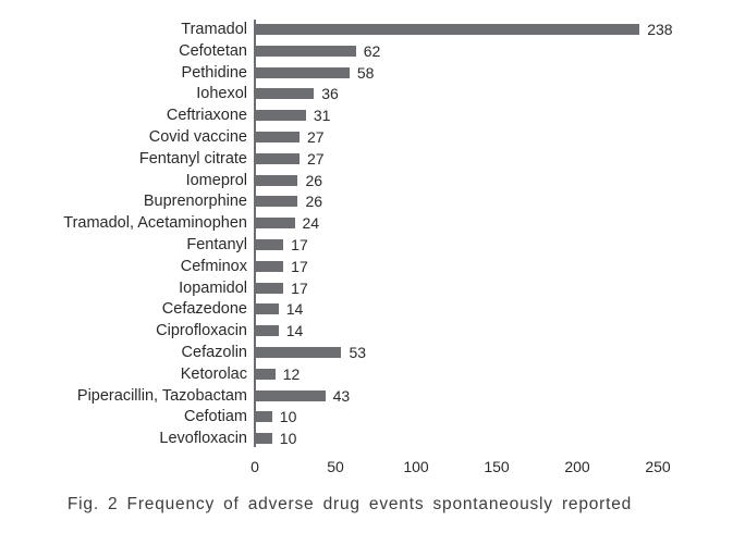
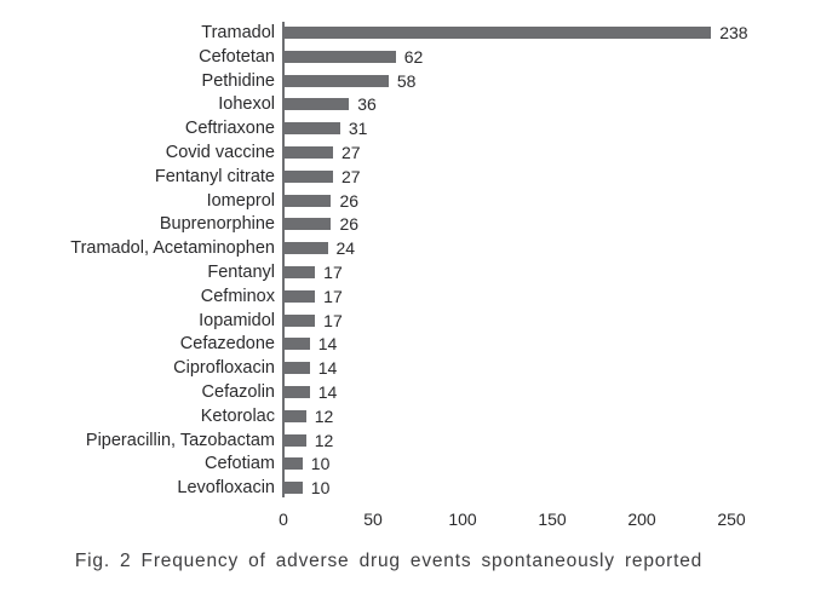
Cefazolin: 53 -> 14
Piperacillin, Tazobactam: 43 -> 12
